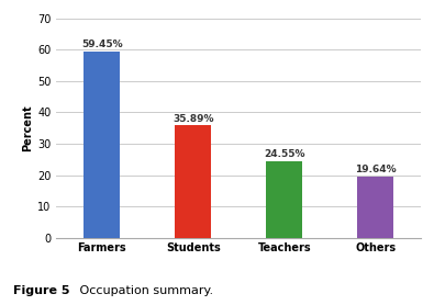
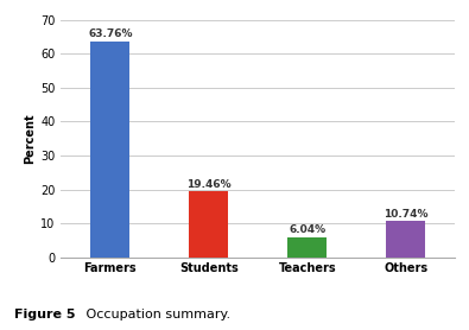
Farmers: 59.45% -> 63.76%
Students: 35.89% -> 19.46%
Teachers: 24.55% -> 6.04%
Others: 19.64% -> 10.74%
